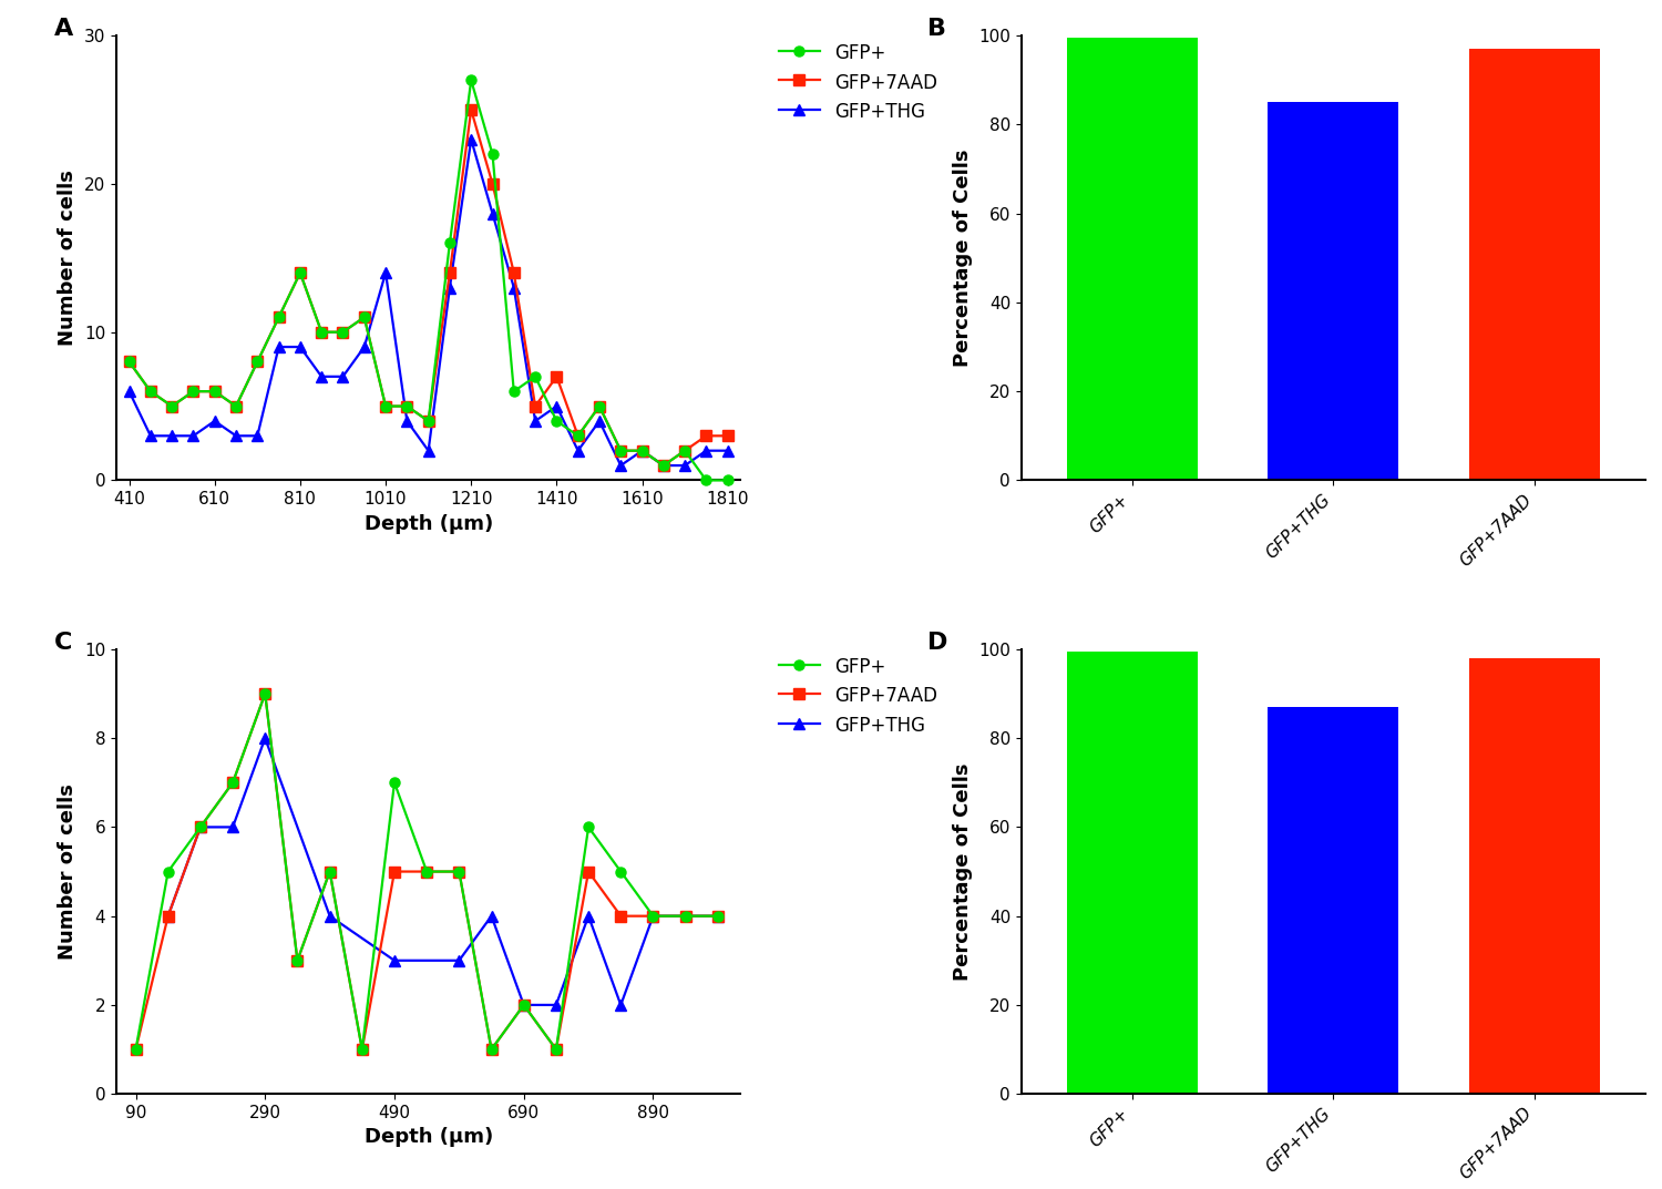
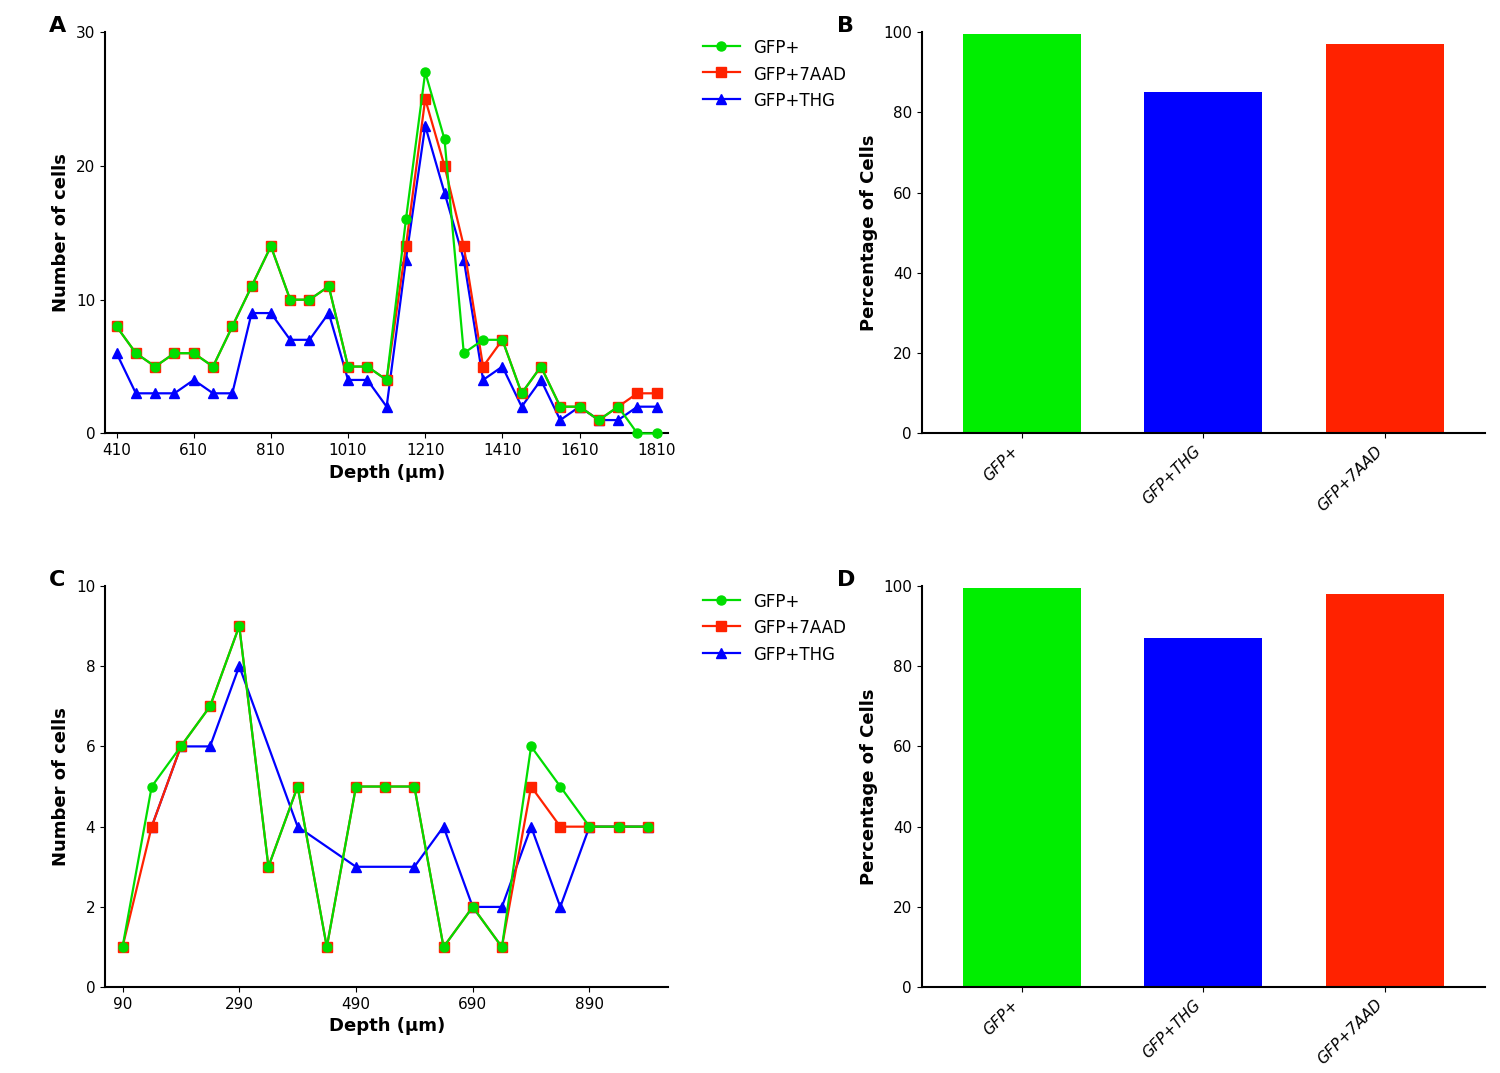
GFP+THG/1010: 14 -> 4
GFP+/1410: 4 -> 7
GFP+/490: 7 -> 5
